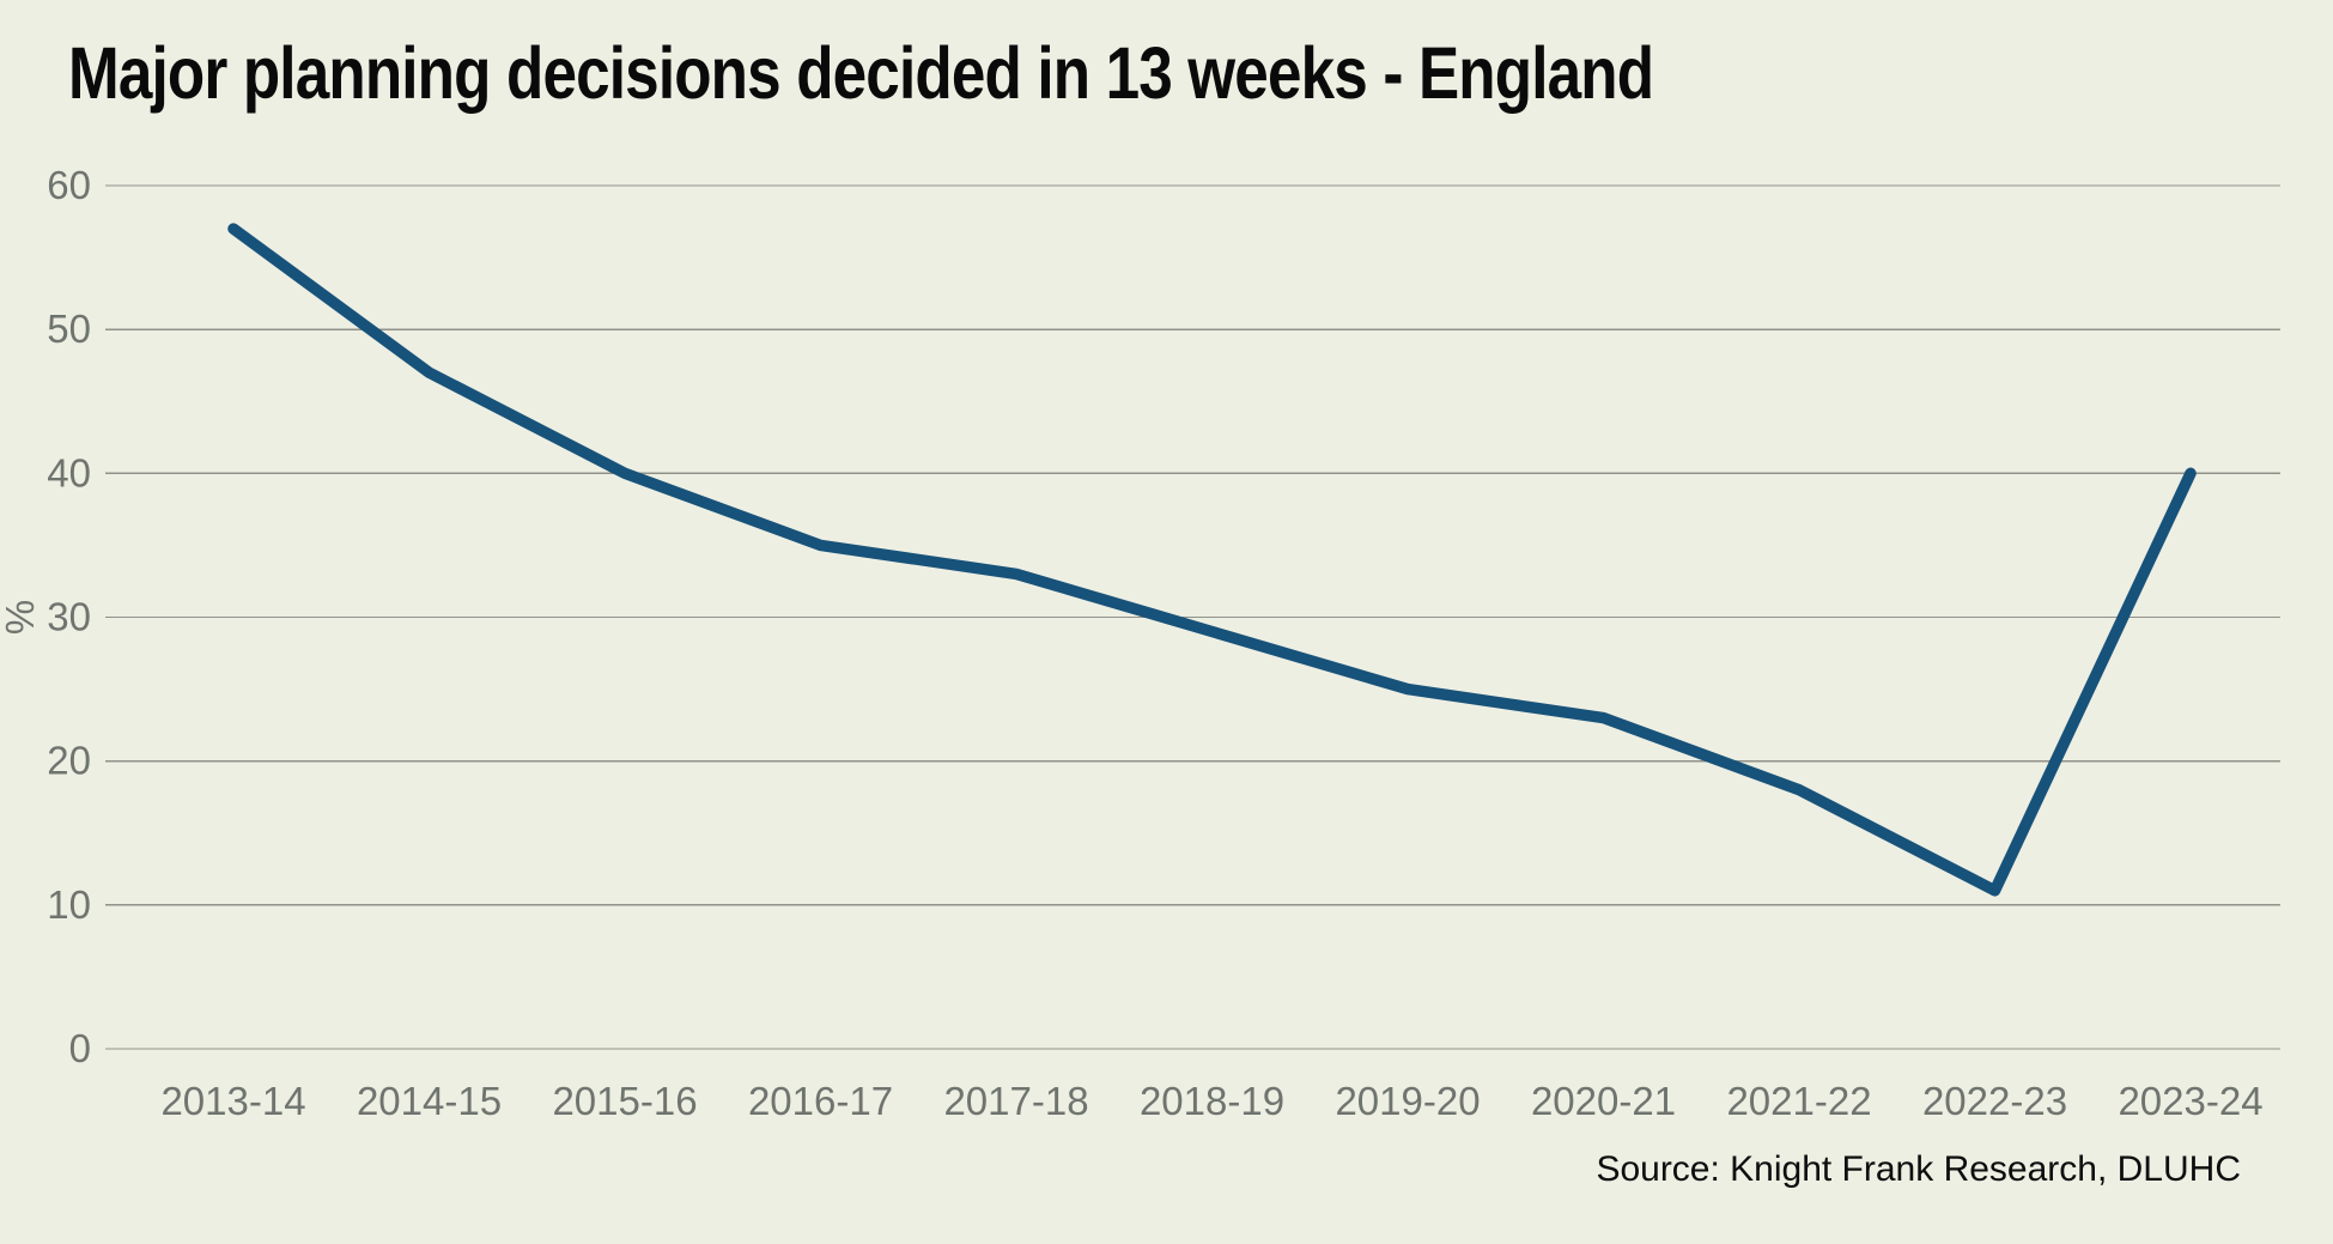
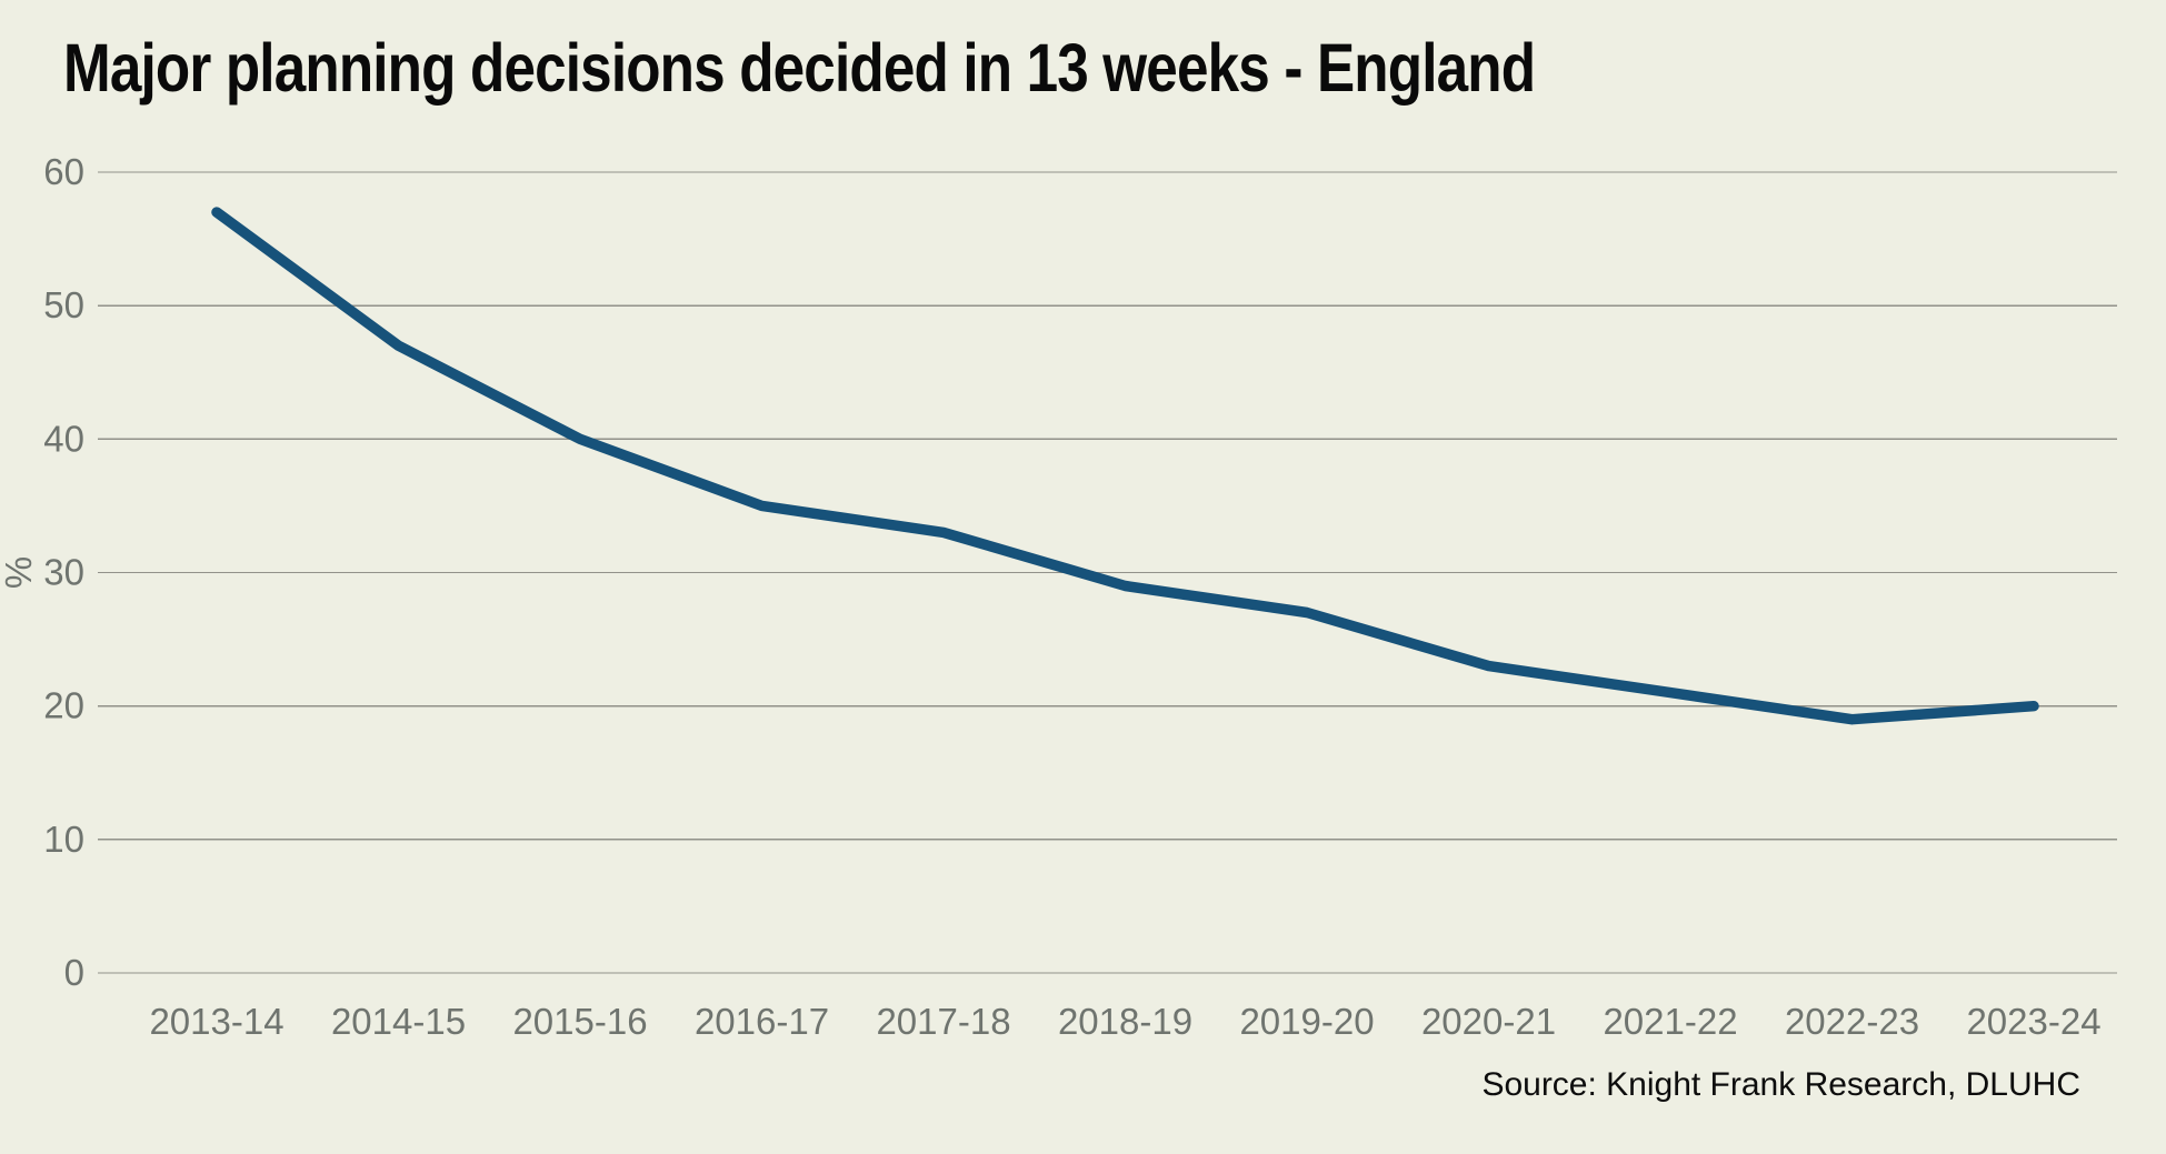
2019-20: 25 -> 27
2021-22: 18 -> 21
2022-23: 11 -> 19
2023-24: 40 -> 20
